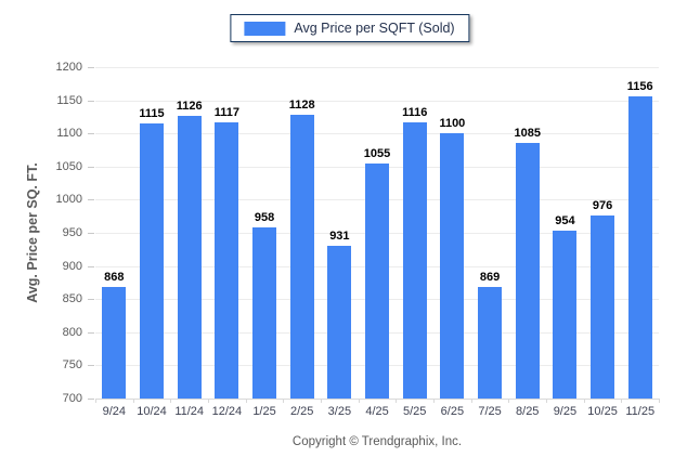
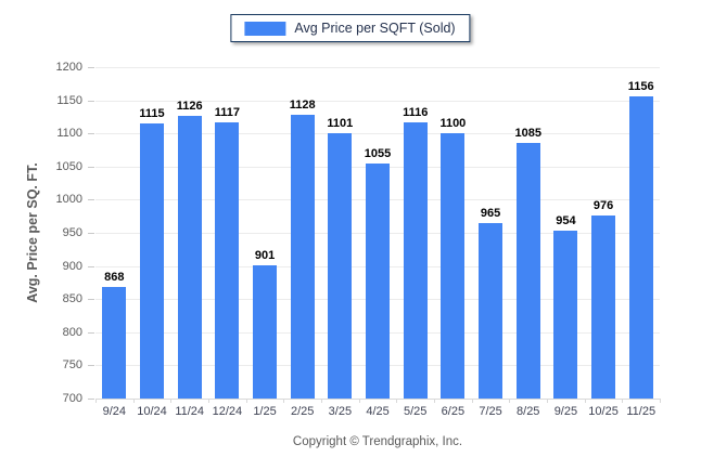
1/25: 958 -> 901
3/25: 931 -> 1101
7/25: 869 -> 965
